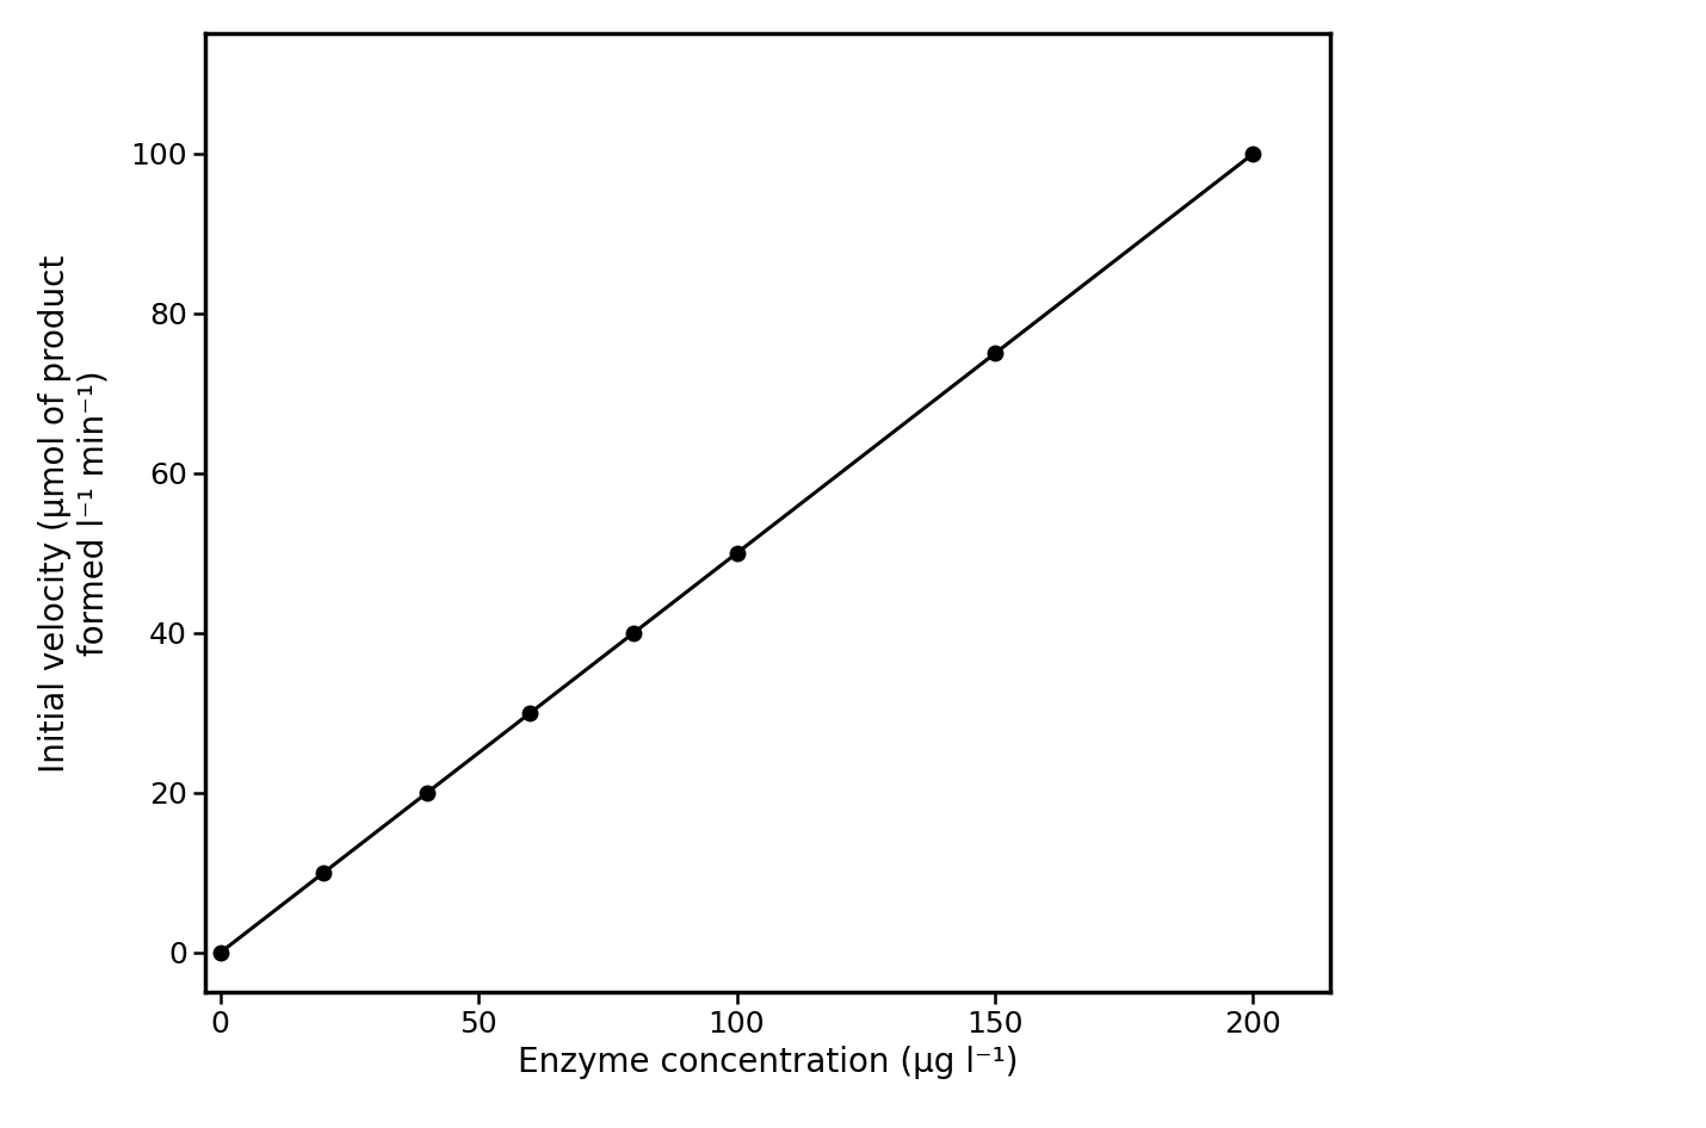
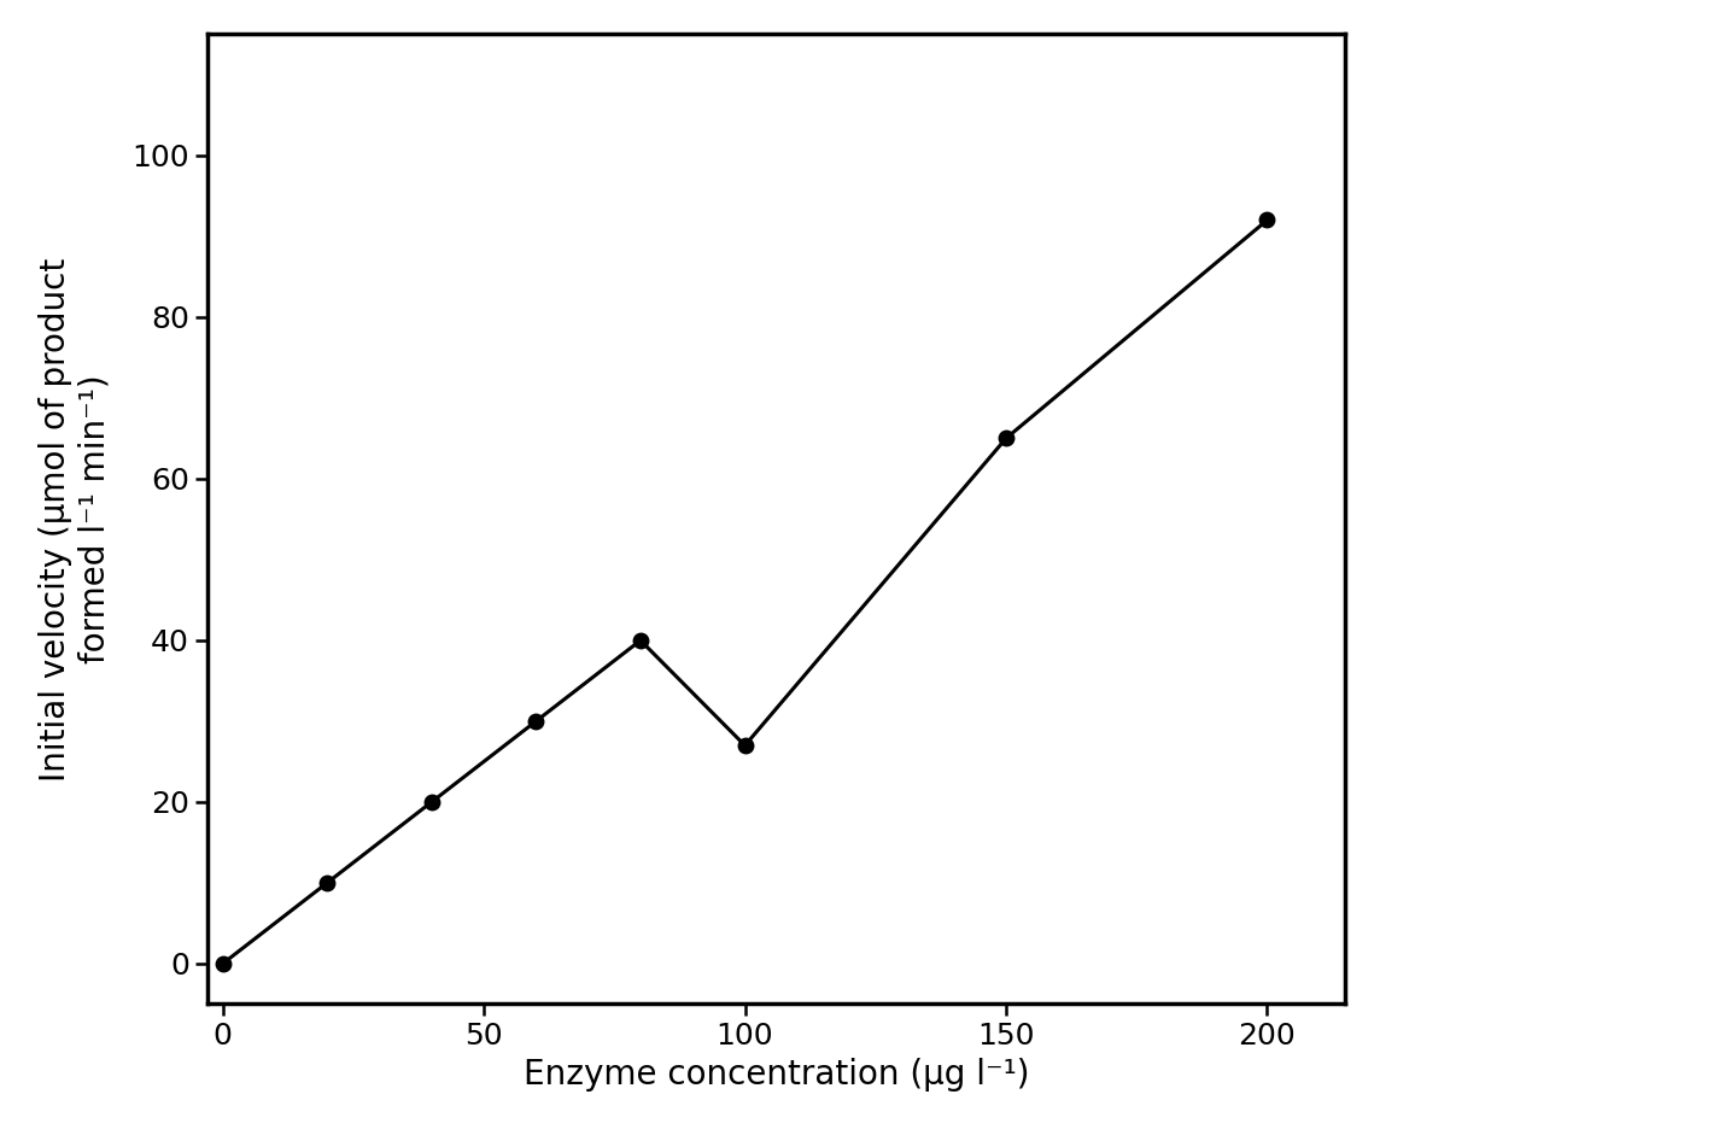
100: 50 -> 27
150: 75 -> 65
200: 100 -> 92
